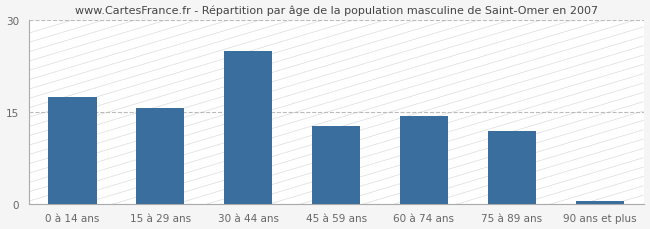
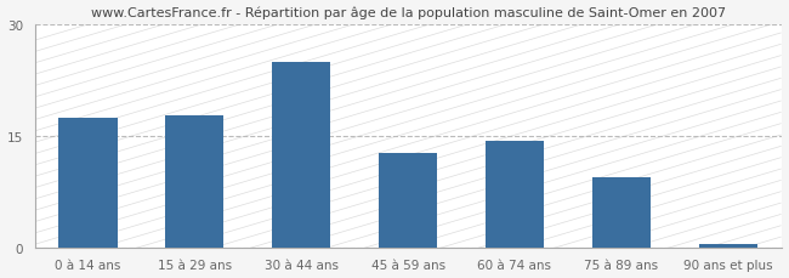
15 à 29 ans: 15.7 -> 17.8
75 à 89 ans: 11.8 -> 9.4
